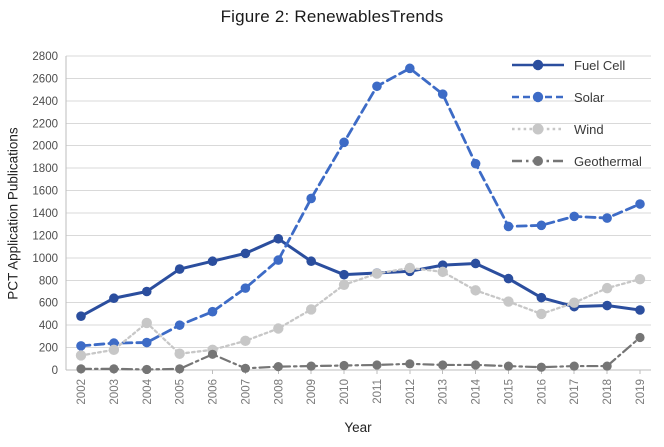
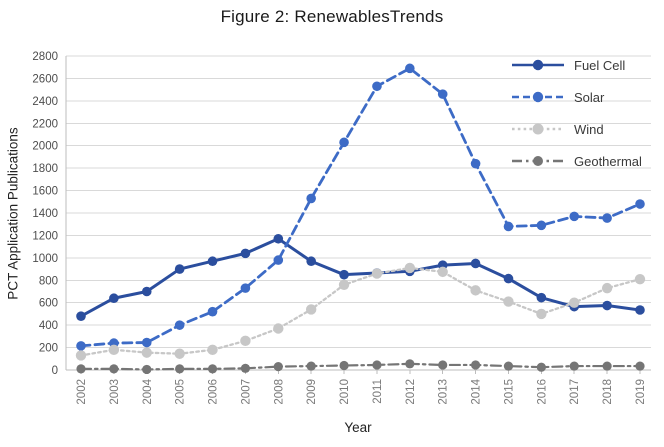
Wind/2004: 420 -> 160
Geothermal/2006: 140 -> 10
Geothermal/2019: 290 -> 40
